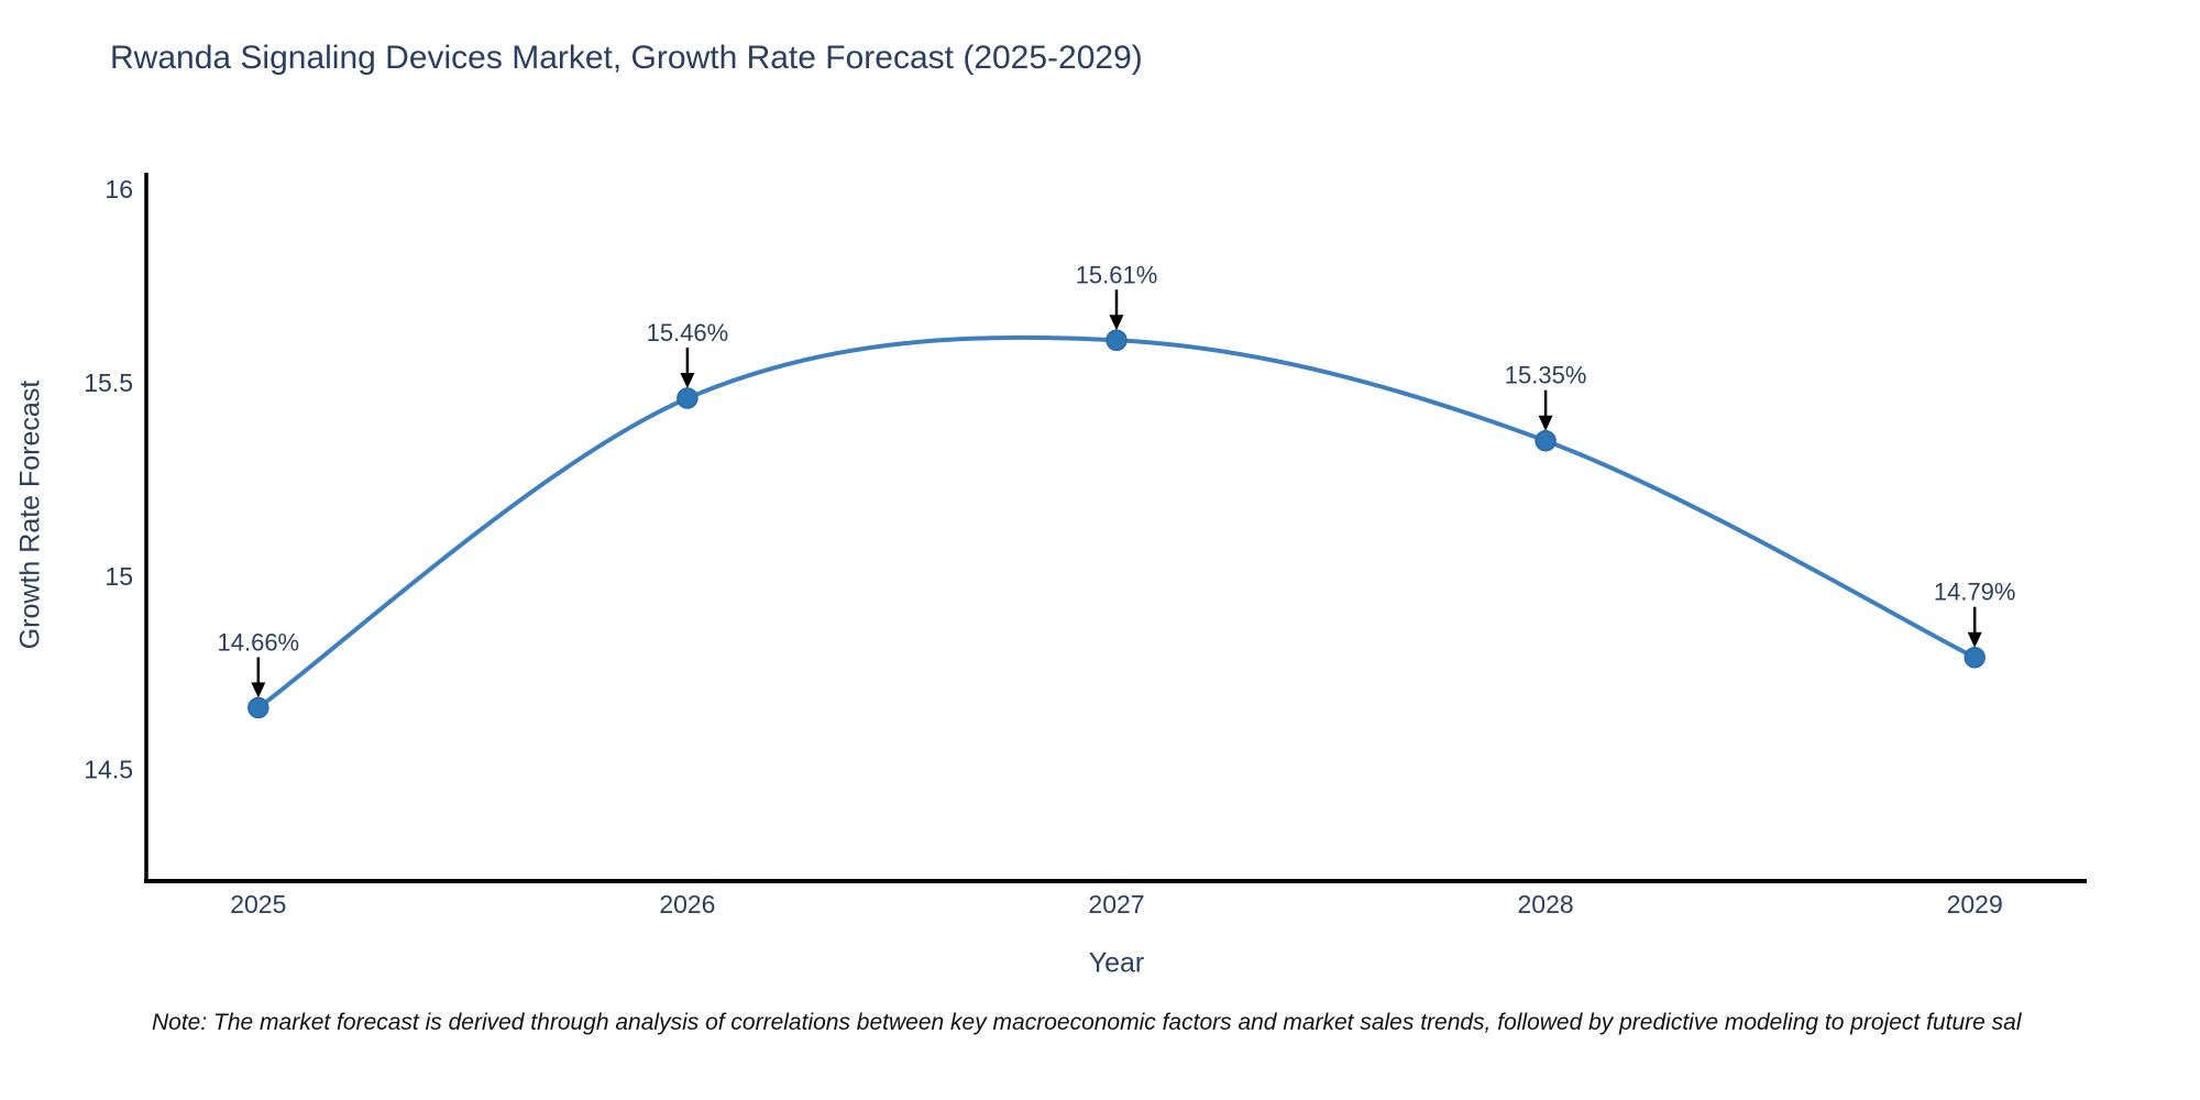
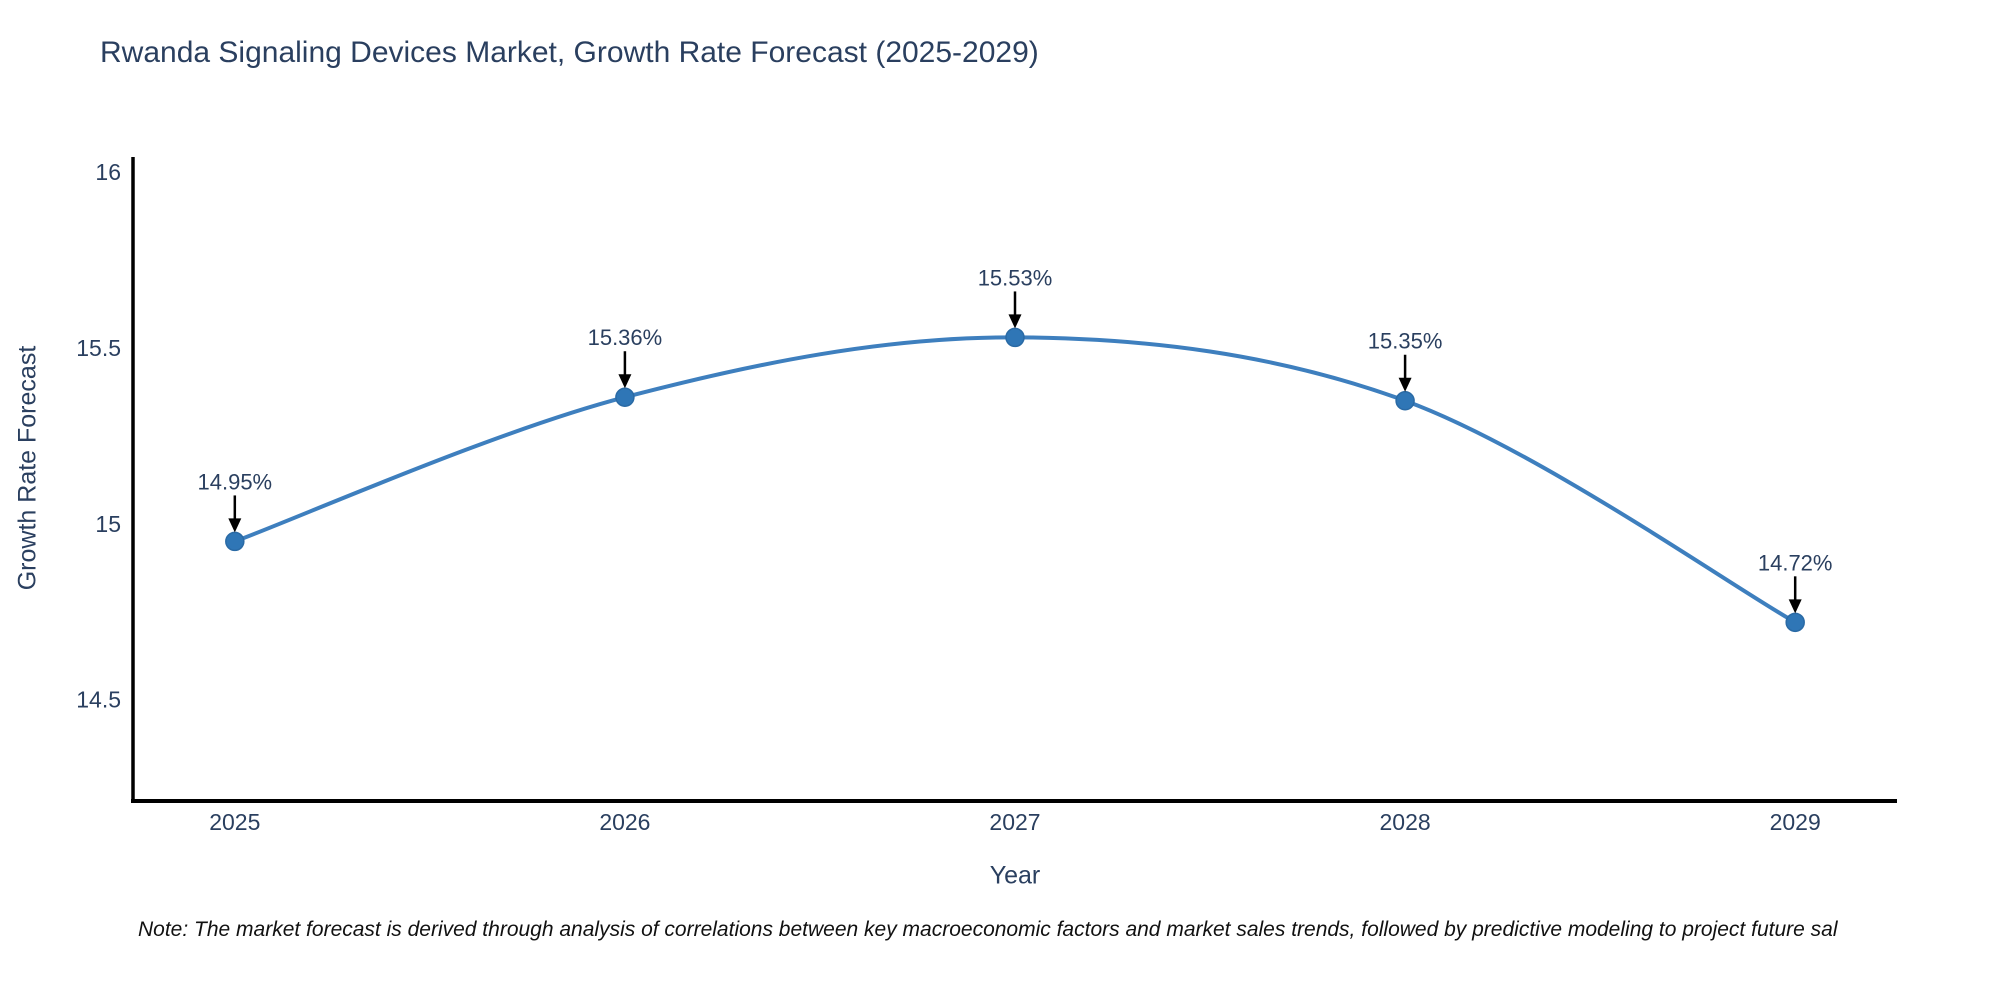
2025: 14.66% -> 14.95%
2026: 15.46% -> 15.36%
2027: 15.61% -> 15.53%
2029: 14.79% -> 14.72%
